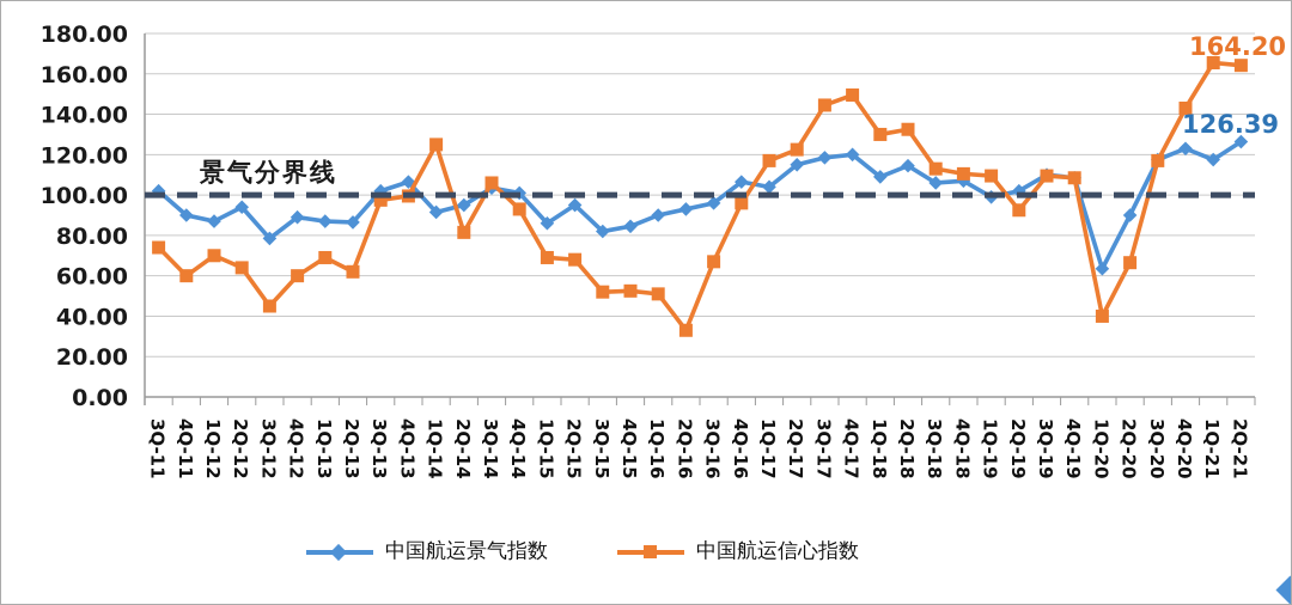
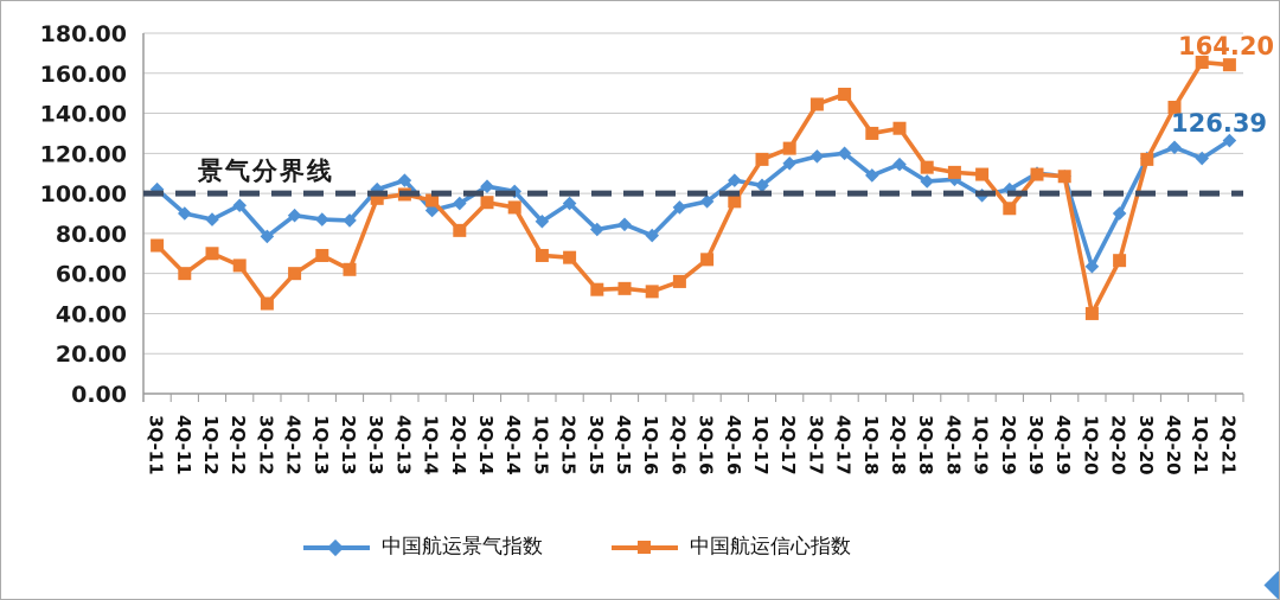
中国航运信心指数/1Q-14: 125 -> 96
中国航运信心指数/3Q-14: 106 -> 96
中国航运景气指数/1Q-16: 90 -> 79
中国航运信心指数/2Q-16: 33 -> 56
